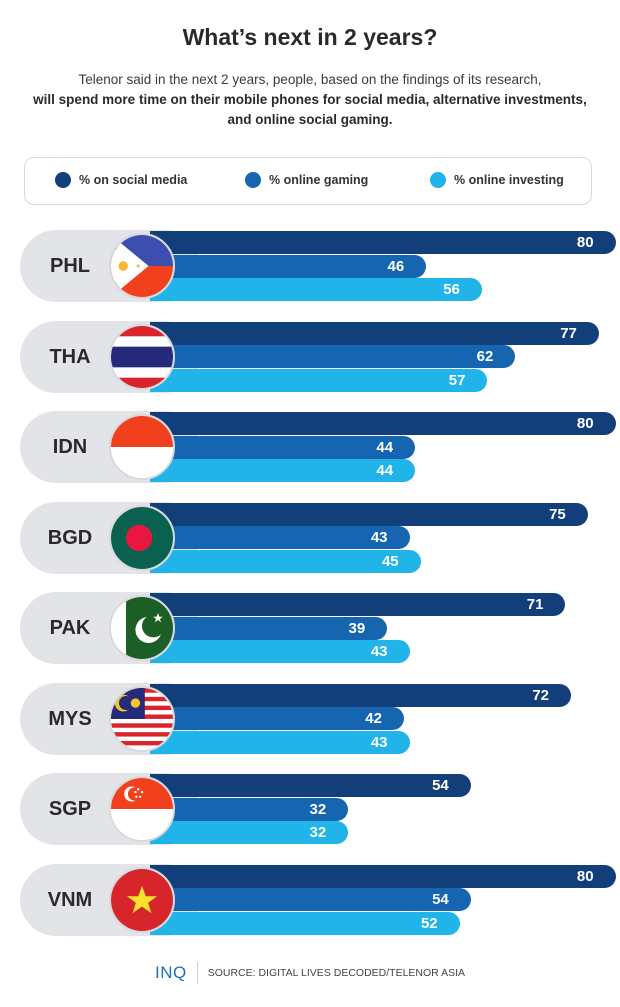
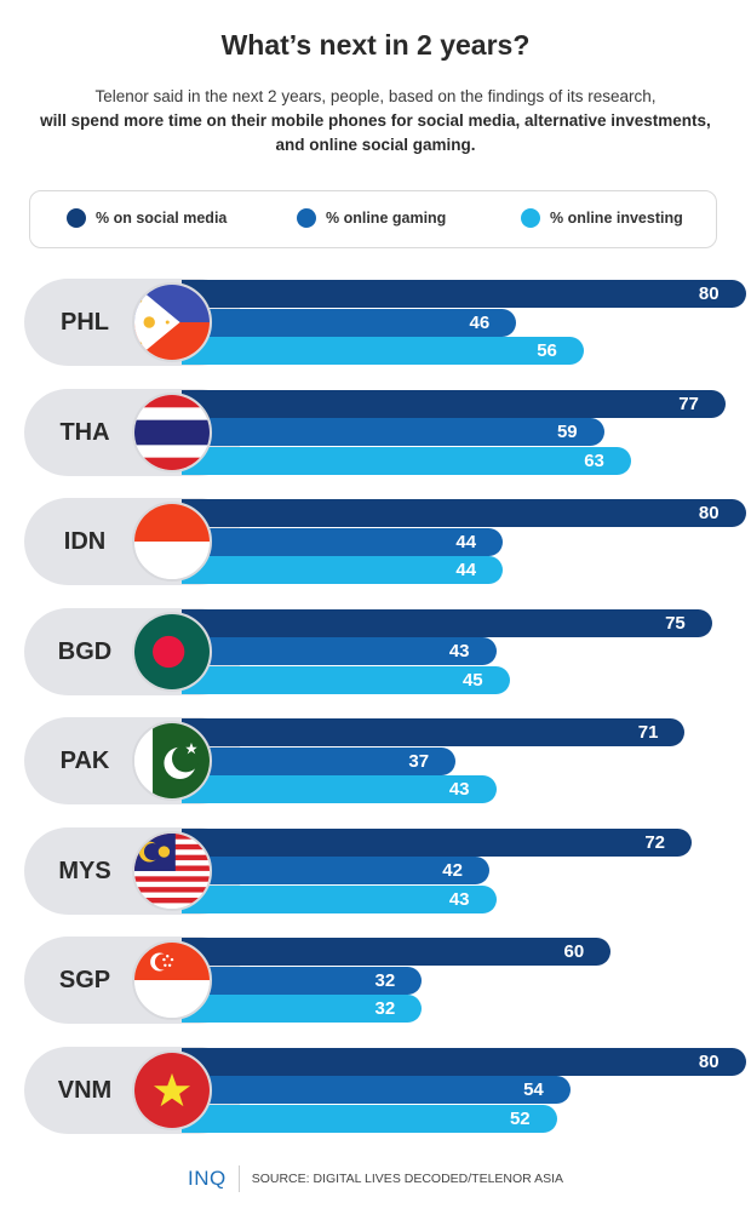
% online gaming/THA: 62 -> 59
% online investing/THA: 57 -> 63
% online gaming/PAK: 39 -> 37
% on social media/SGP: 54 -> 60
